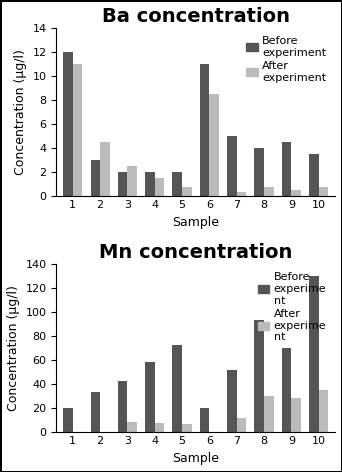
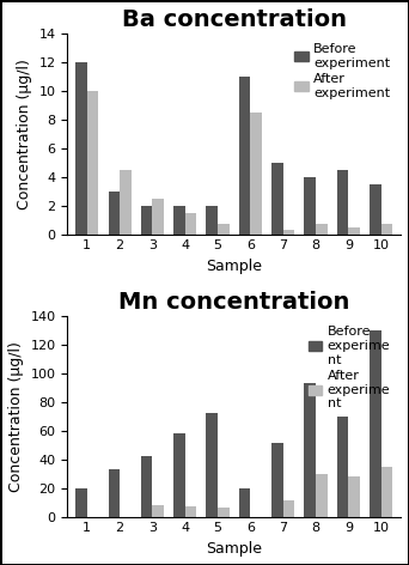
Ba concentration/After experiment/1: 11.0 -> 10.0
